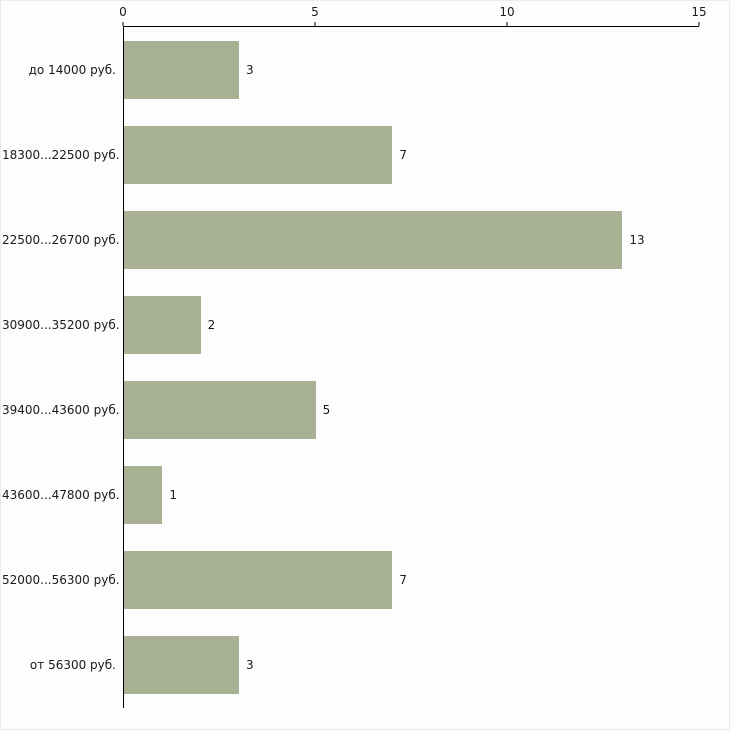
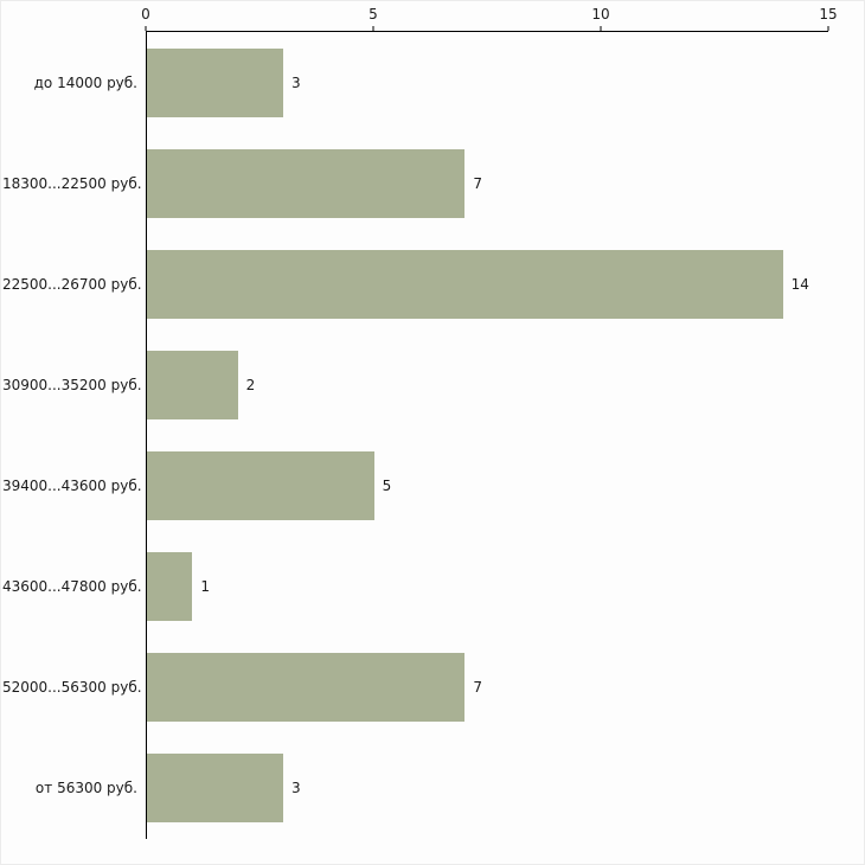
22500...26700 руб.: 13 -> 14
